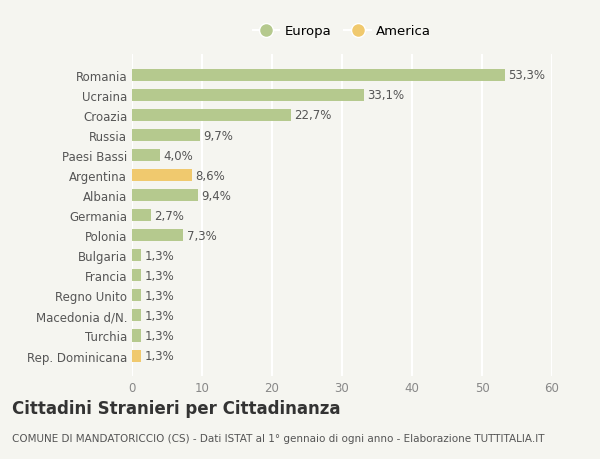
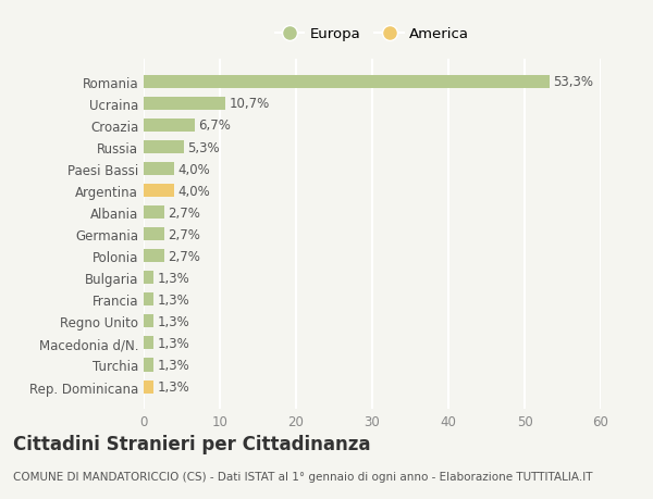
Ucraina: 33,1% -> 10,7%
Croazia: 22,7% -> 6,7%
Russia: 9,7% -> 5,3%
Argentina: 8,6% -> 4,0%
Albania: 9,4% -> 2,7%
Polonia: 7,3% -> 2,7%
